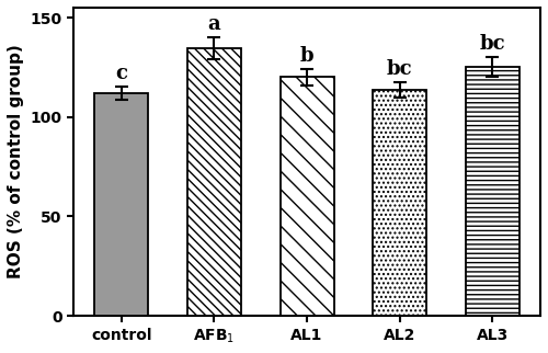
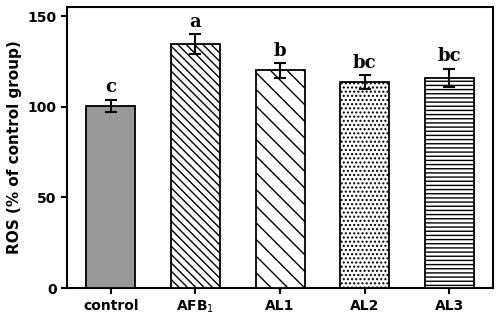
control: 112 -> 100
AL3: 125 -> 116
